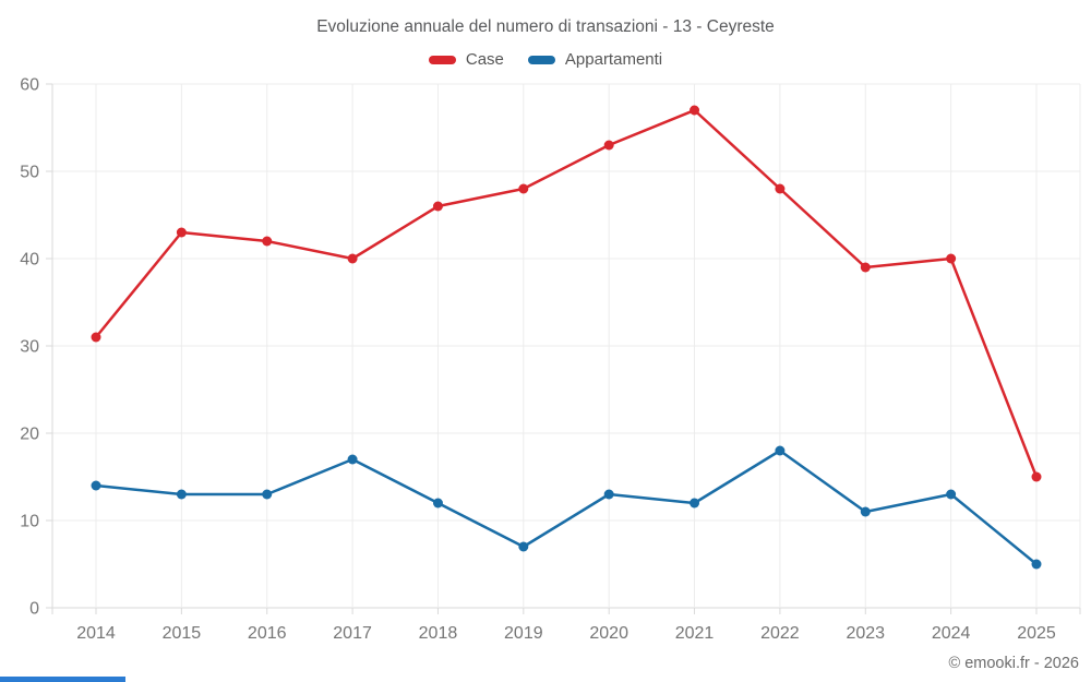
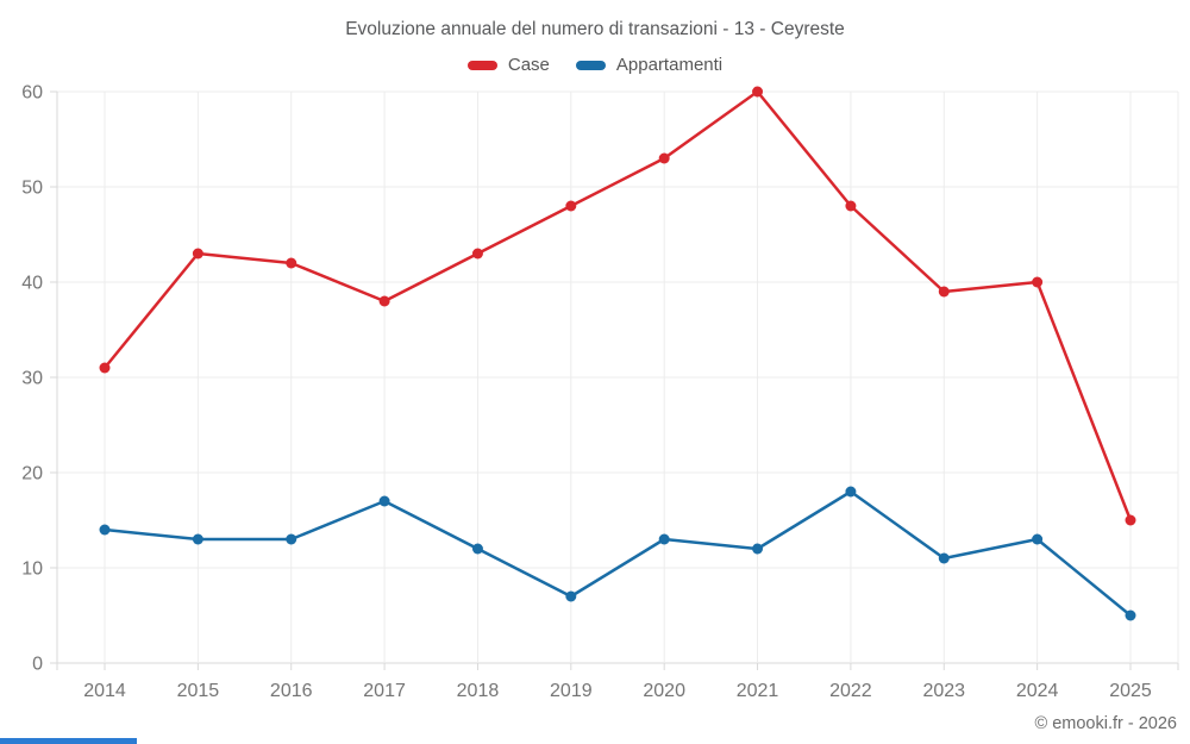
Case/2017: 40 -> 38
Case/2018: 46 -> 43
Case/2021: 57 -> 60
